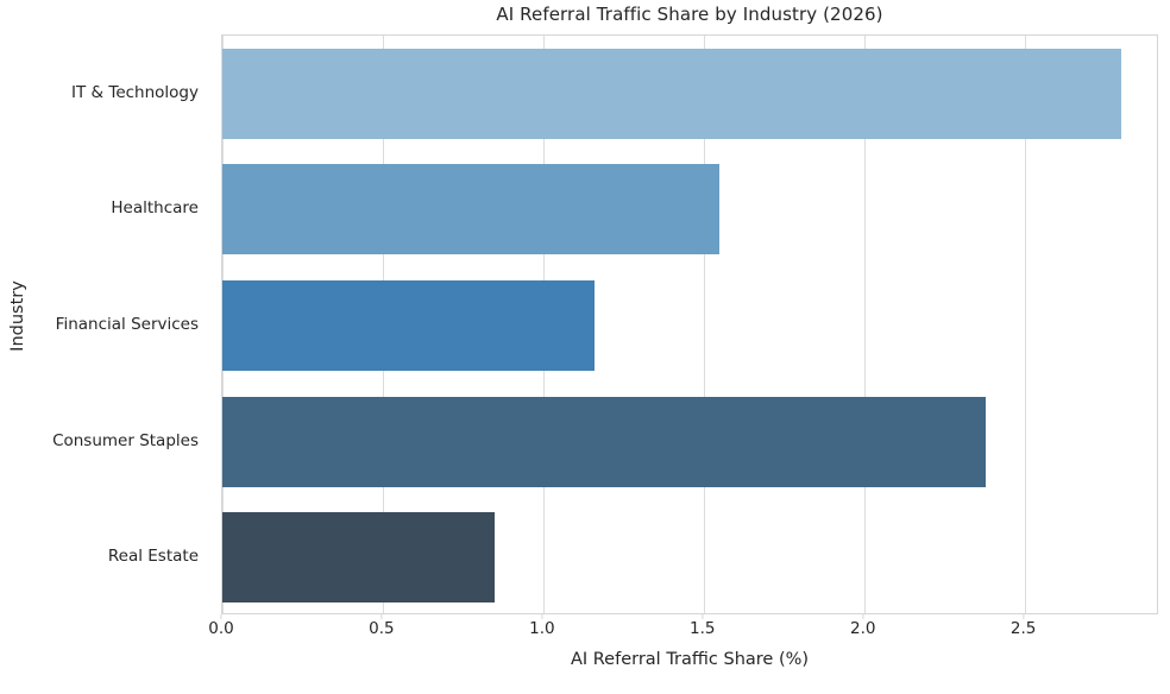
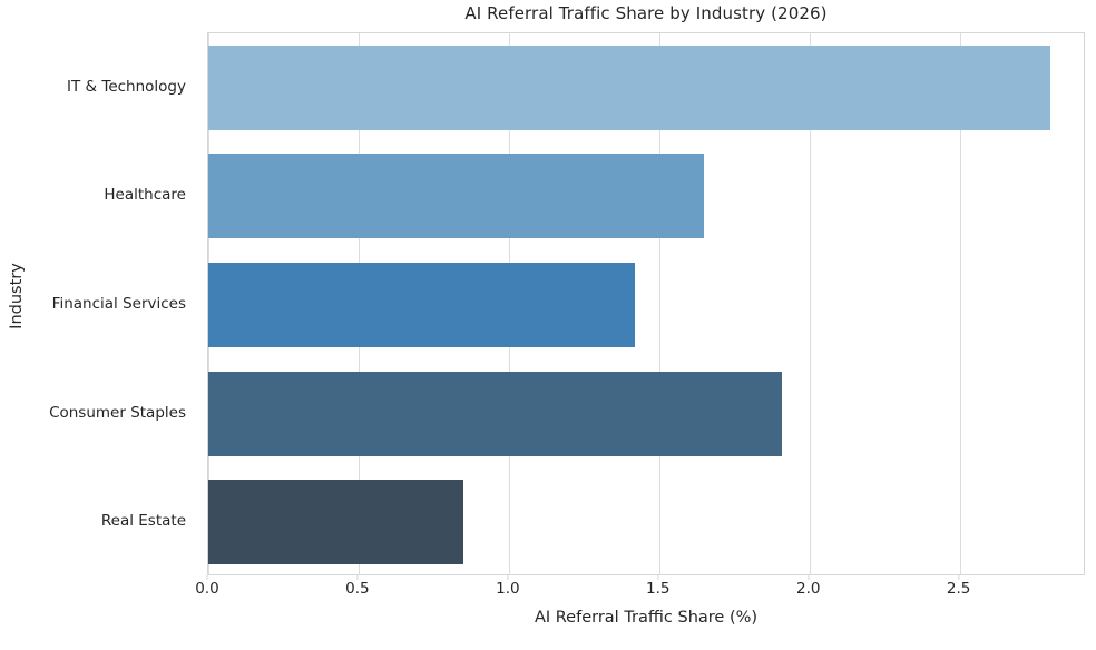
Healthcare: 1.55 -> 1.65
Financial Services: 1.16 -> 1.42
Consumer Staples: 2.38 -> 1.91
